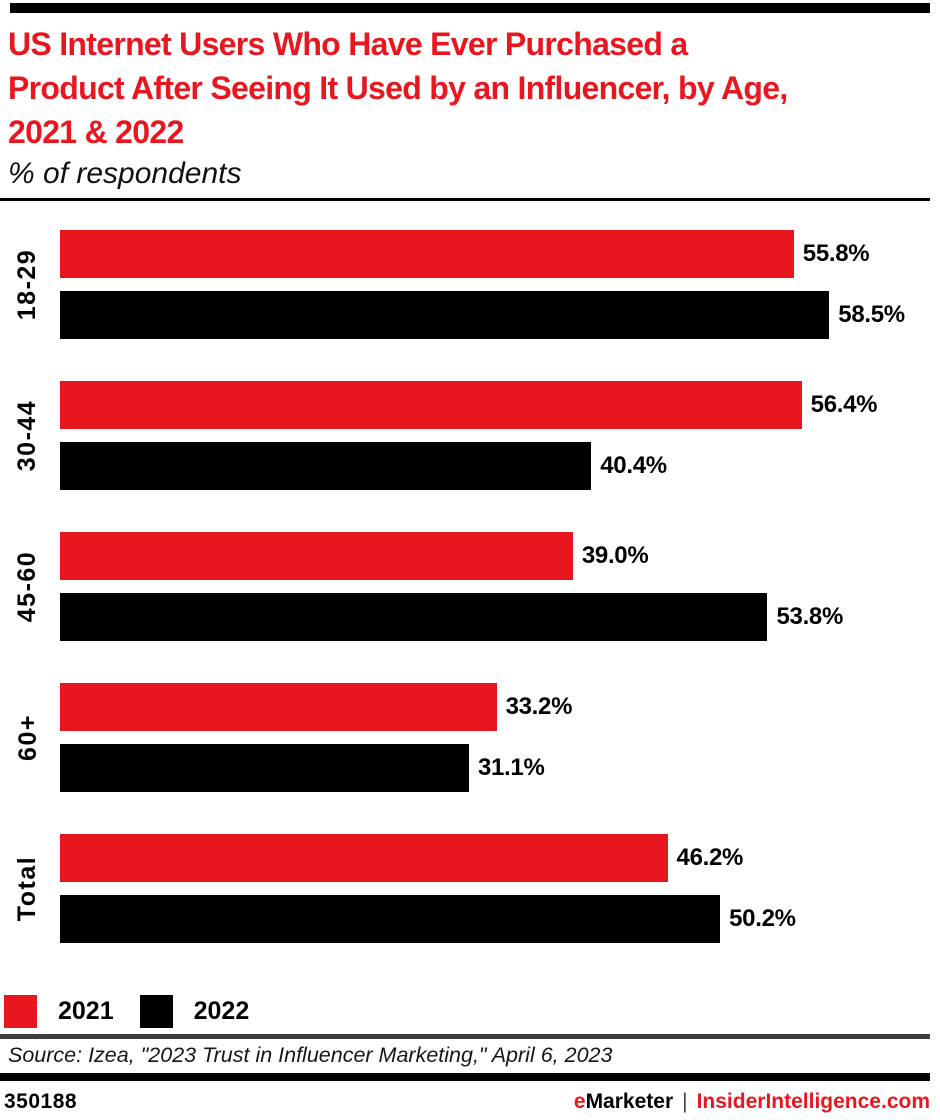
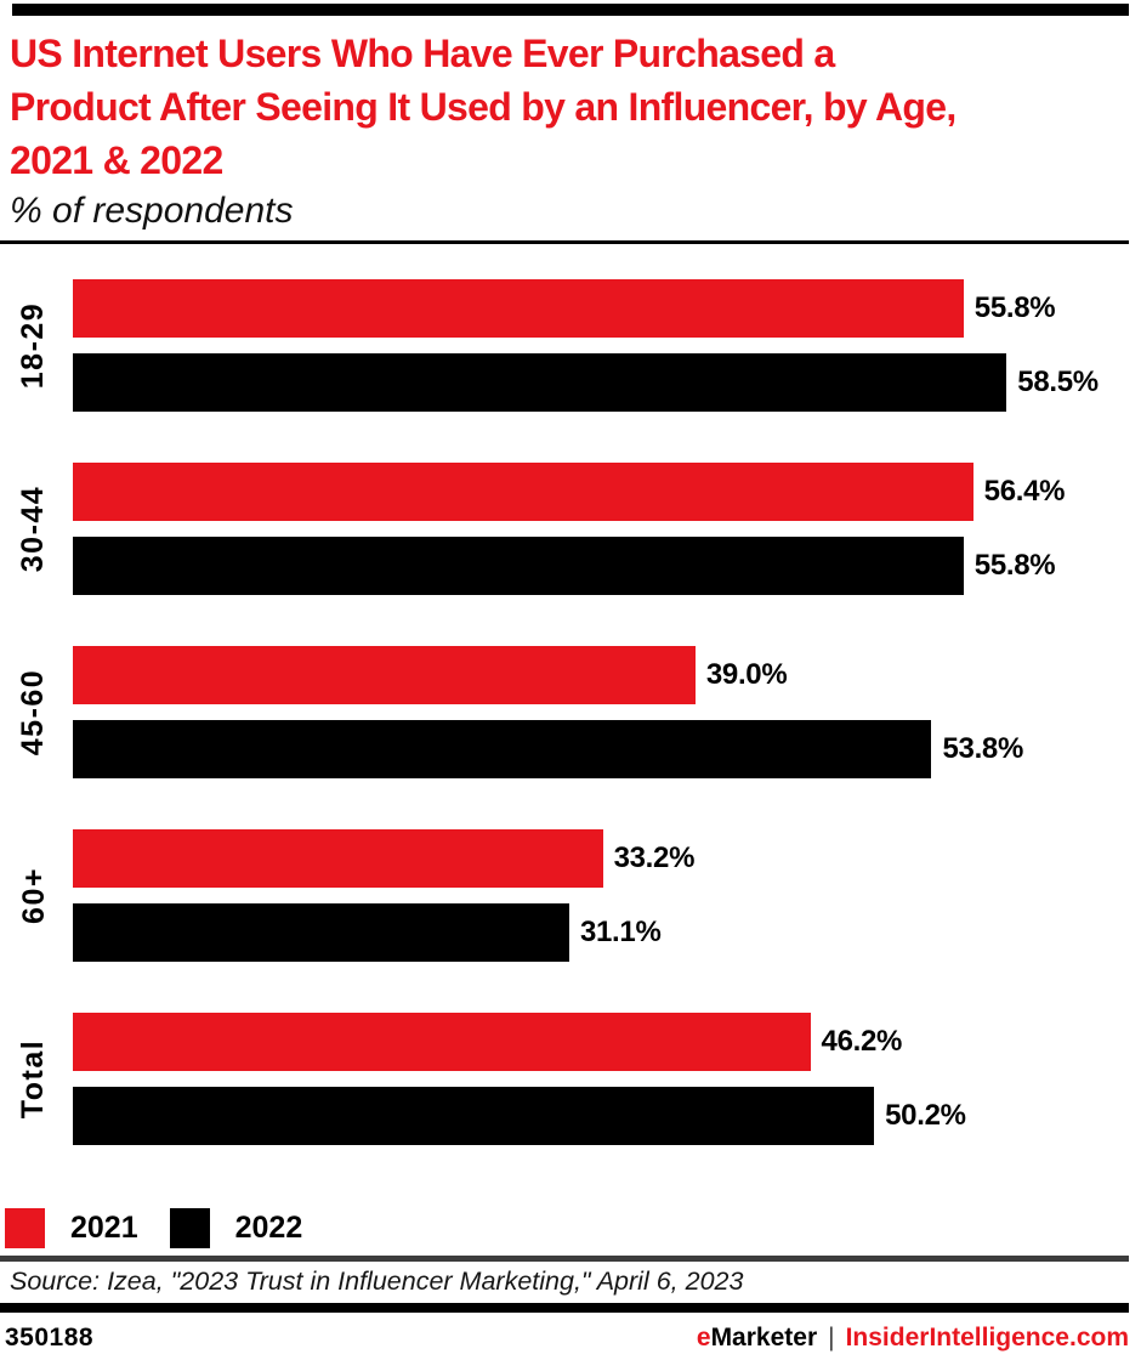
2022/30-44: 40.4% -> 55.8%
